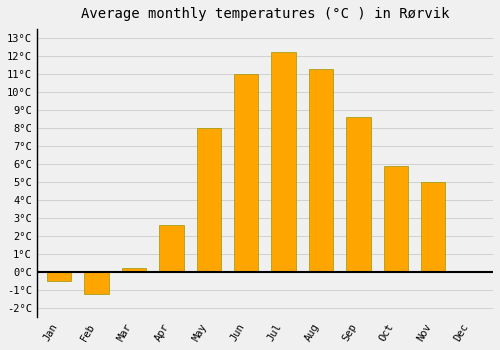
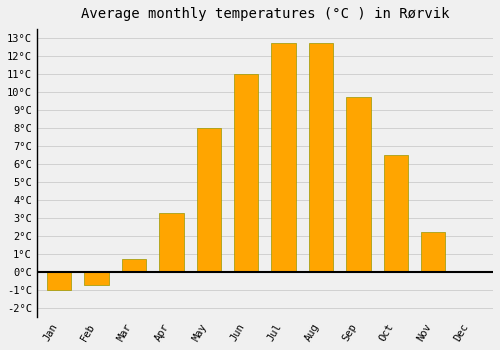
Jan: -0.5°C -> -1.0°C
Feb: -1.2°C -> -0.7°C
Mar: 0.2°C -> 0.7°C
Apr: 2.6°C -> 3.3°C
Jul: 12.2°C -> 12.7°C
Aug: 11.3°C -> 12.7°C
Sep: 8.6°C -> 9.7°C
Oct: 5.9°C -> 6.5°C
Nov: 5.0°C -> 2.2°C
